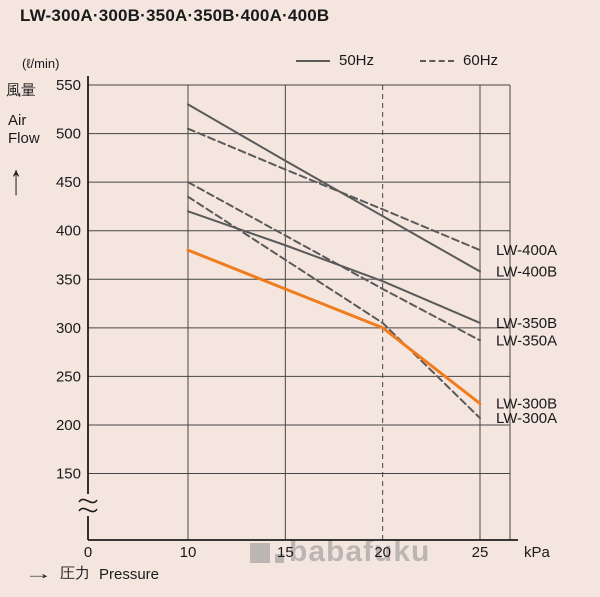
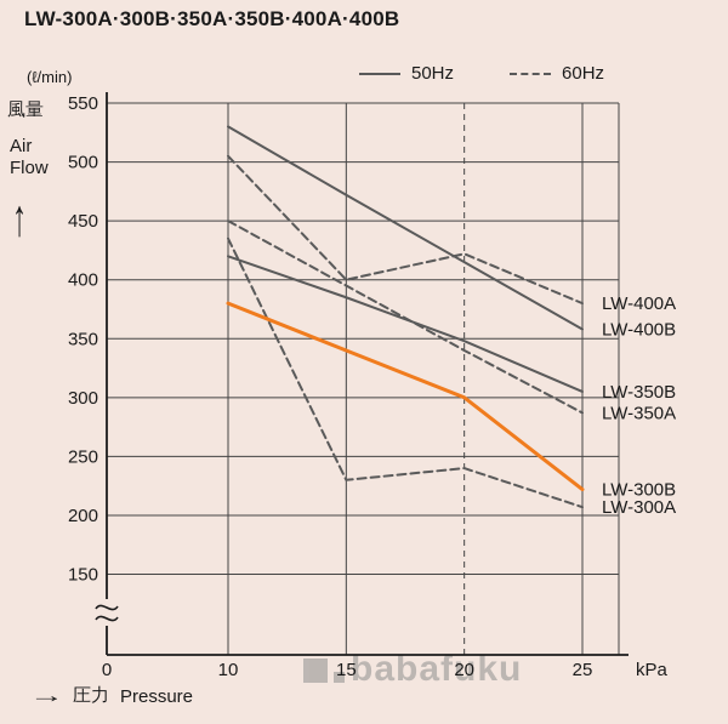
LW-400A/15: 460 -> 400
LW-300A/15: 370 -> 230
LW-300A/20: 300 -> 240
